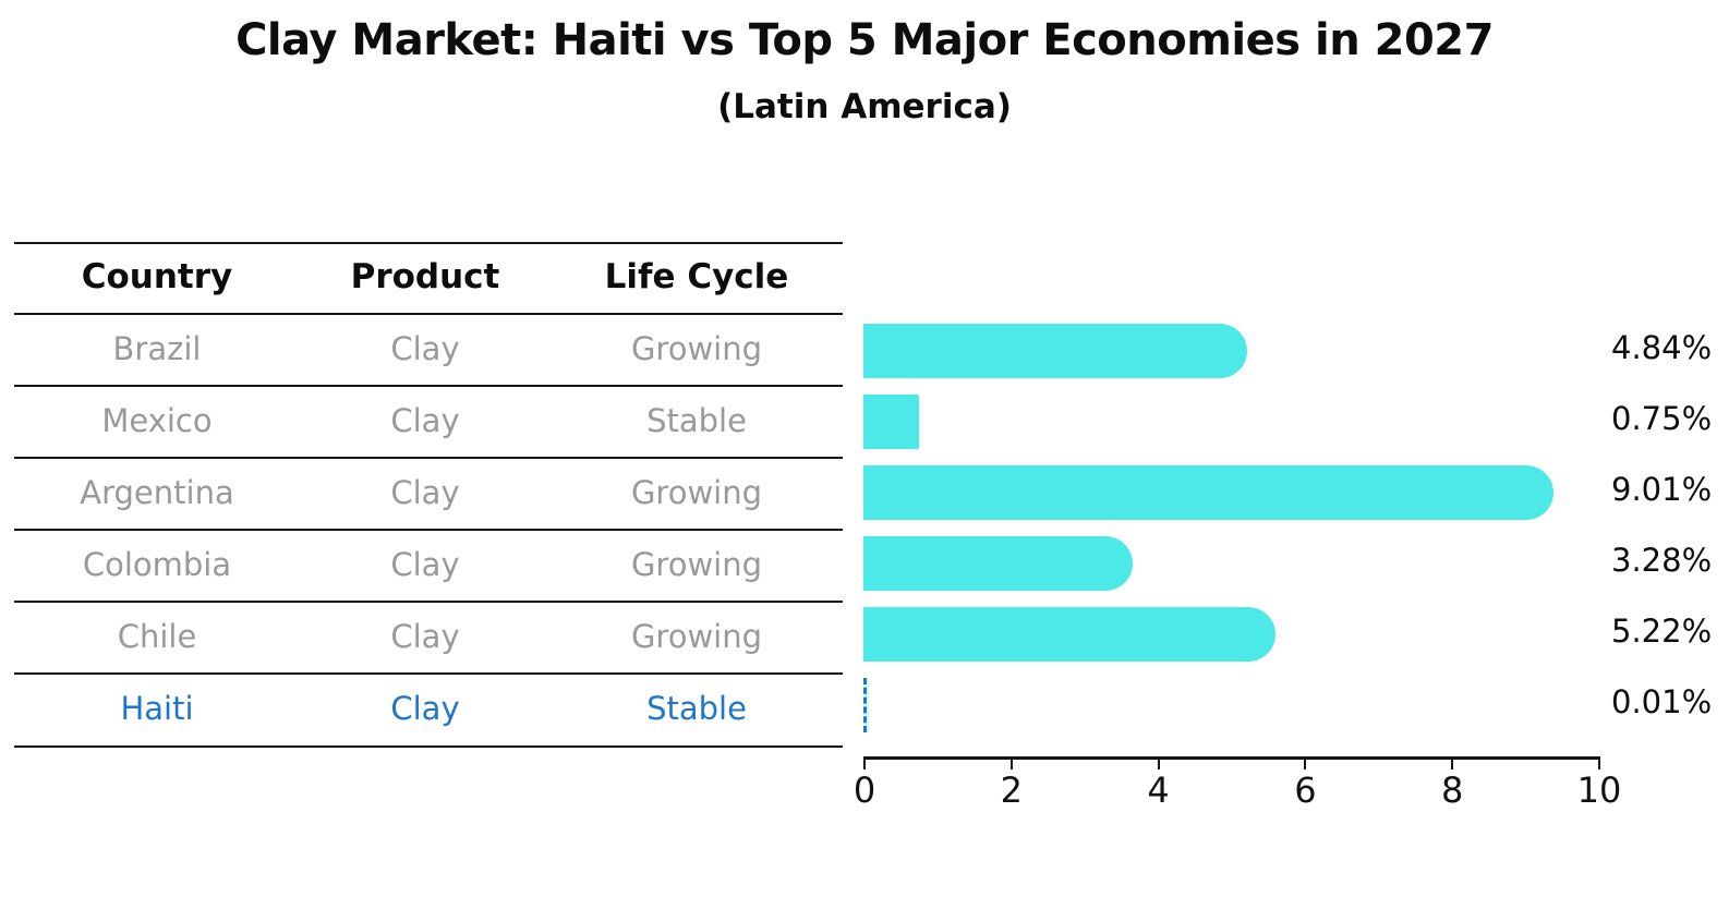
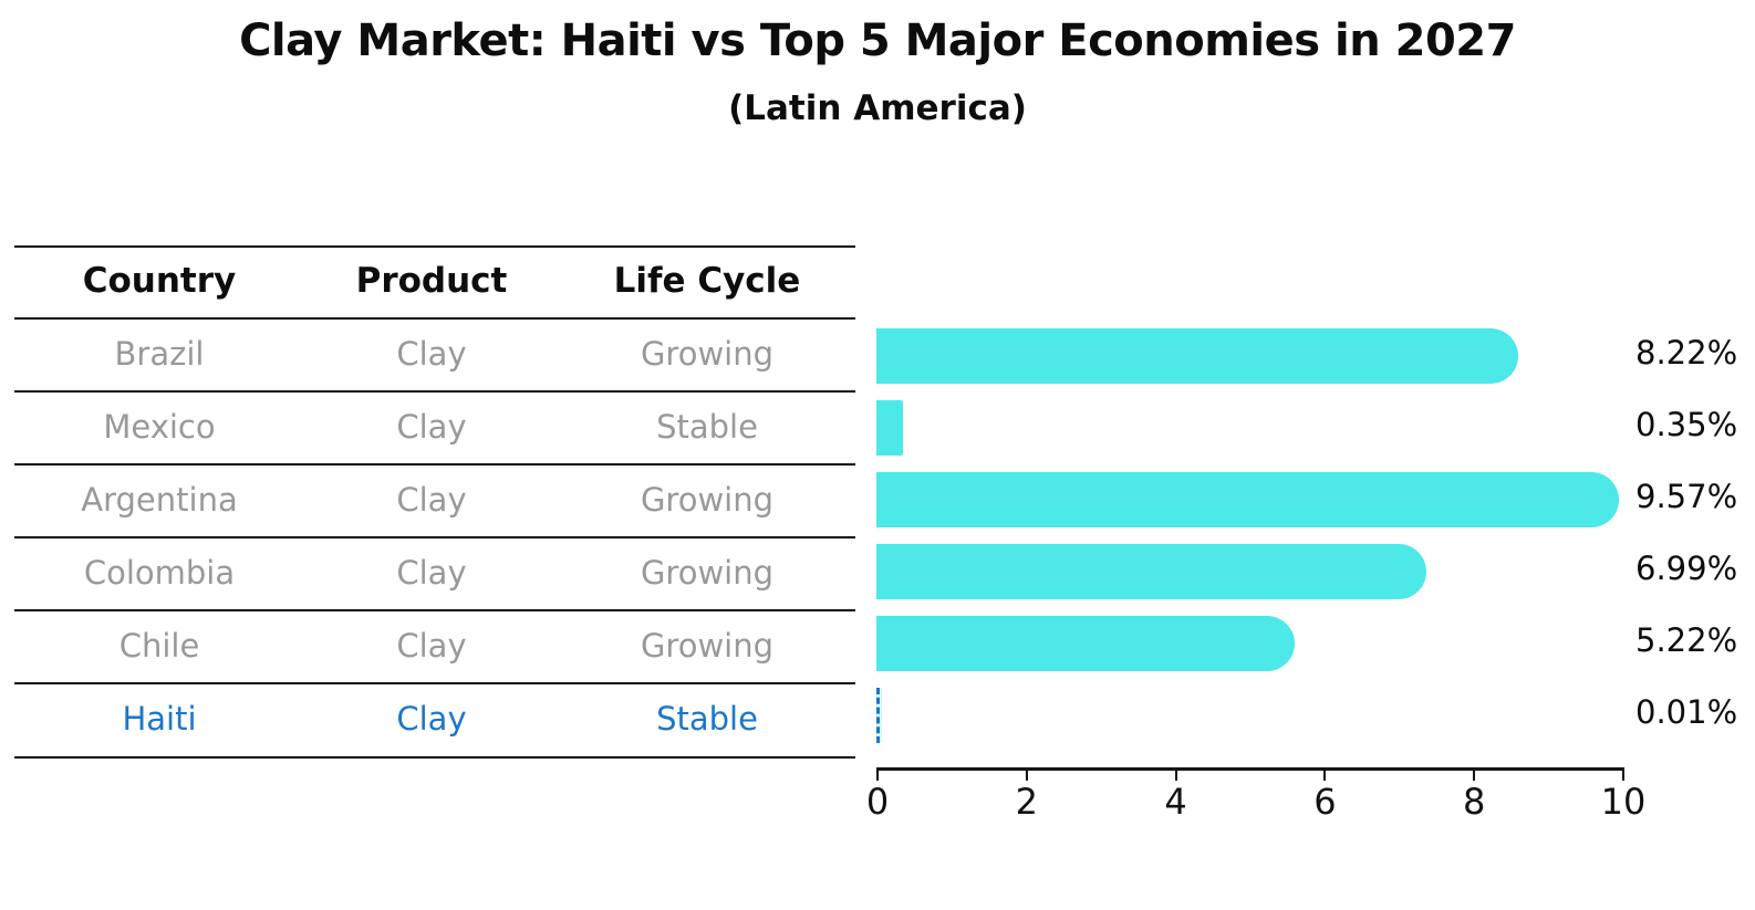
Brazil: 4.84% -> 8.22%
Mexico: 0.75% -> 0.35%
Argentina: 9.01% -> 9.57%
Colombia: 3.28% -> 6.99%
